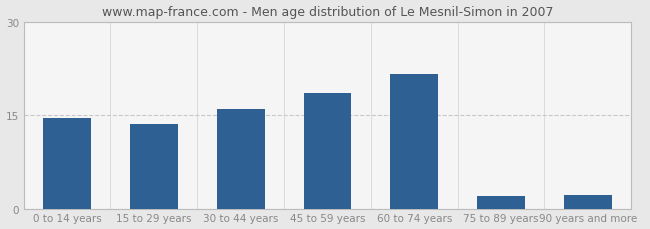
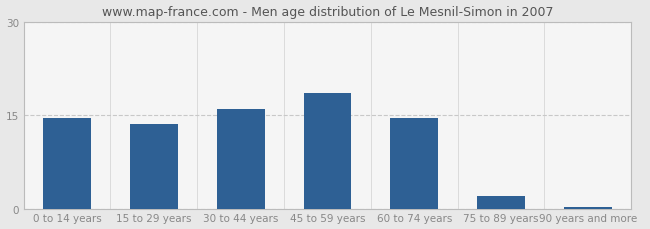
60 to 74 years: 21.6 -> 14.5
90 years and more: 2.2 -> 0.2
